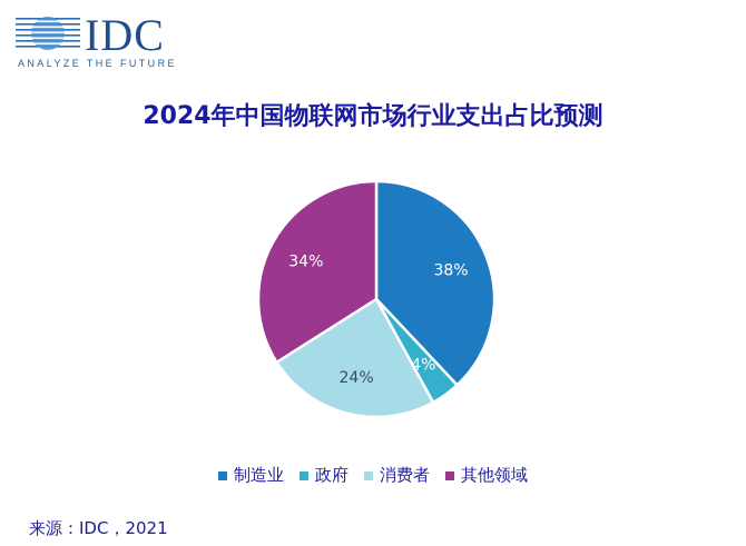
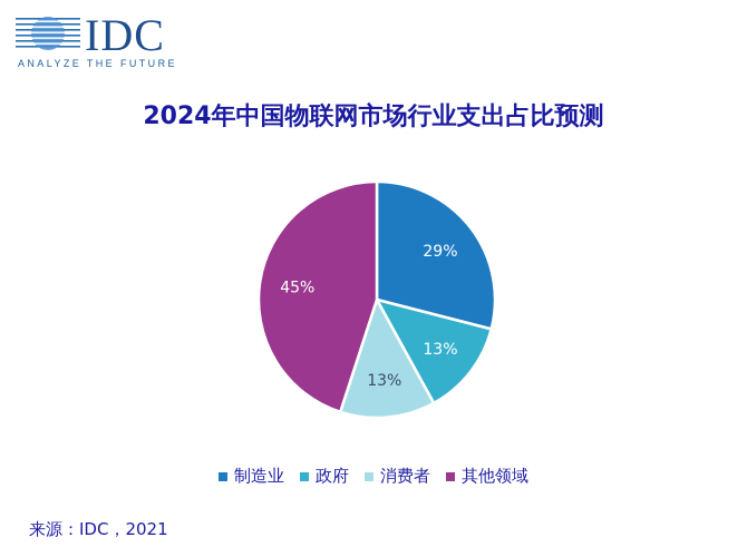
制造业: 38% -> 29%
政府: 4% -> 13%
消费者: 24% -> 13%
其他领域: 34% -> 45%
